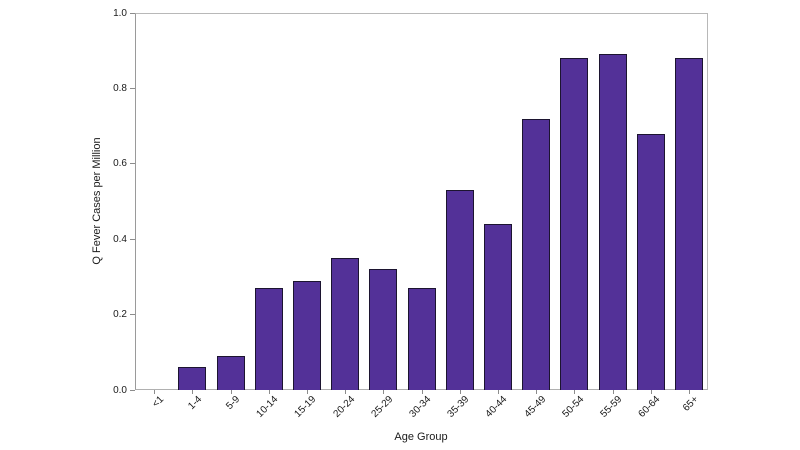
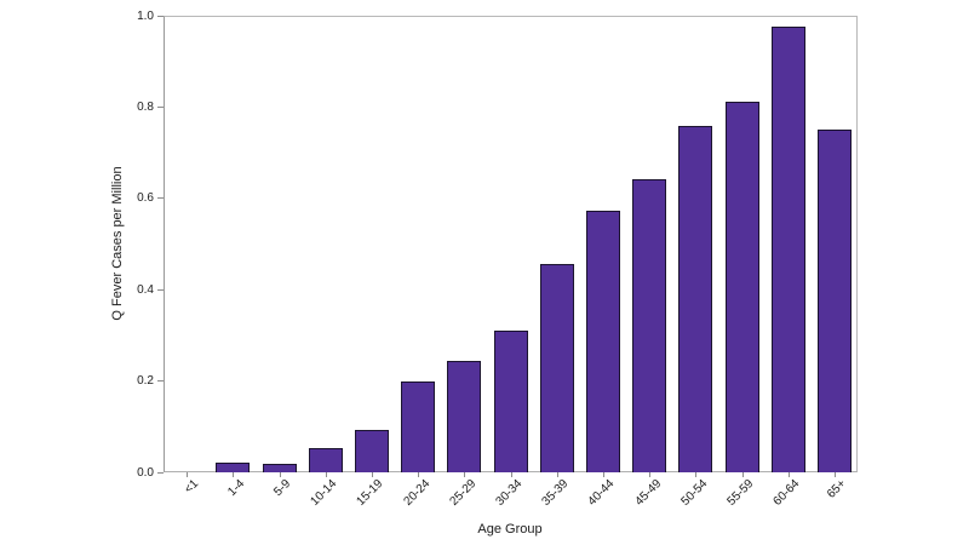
1-4: 0.06 -> 0.02
5-9: 0.09 -> 0.02
10-14: 0.27 -> 0.05
15-19: 0.29 -> 0.09
20-24: 0.35 -> 0.20
25-29: 0.32 -> 0.24
30-34: 0.27 -> 0.31
35-39: 0.53 -> 0.46
40-44: 0.44 -> 0.57
45-49: 0.72 -> 0.64
50-54: 0.88 -> 0.76
55-59: 0.89 -> 0.81
60-64: 0.68 -> 0.98
65+: 0.88 -> 0.75
